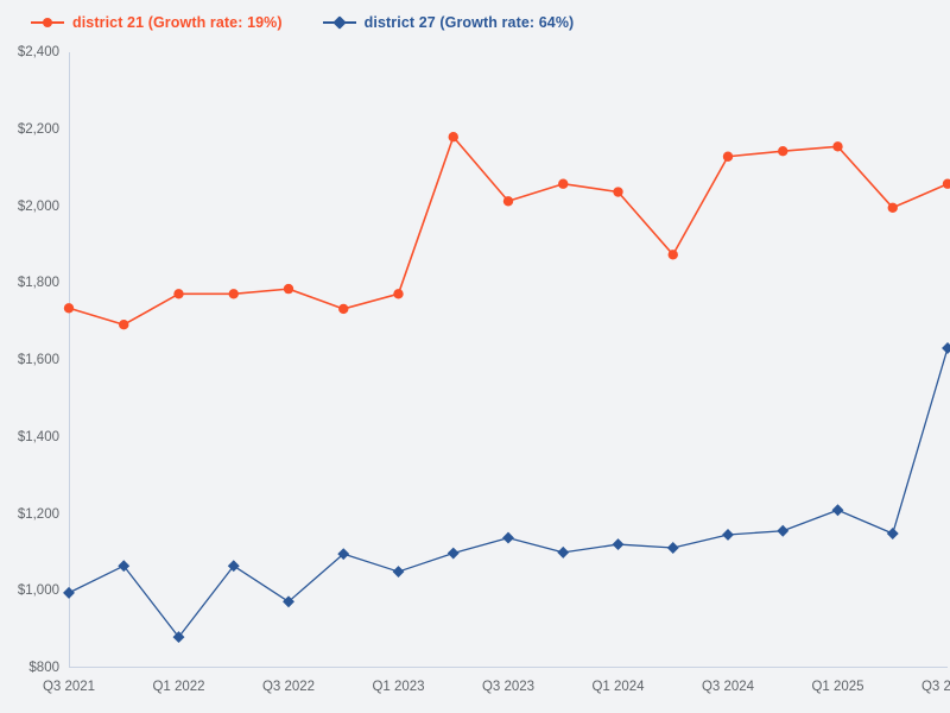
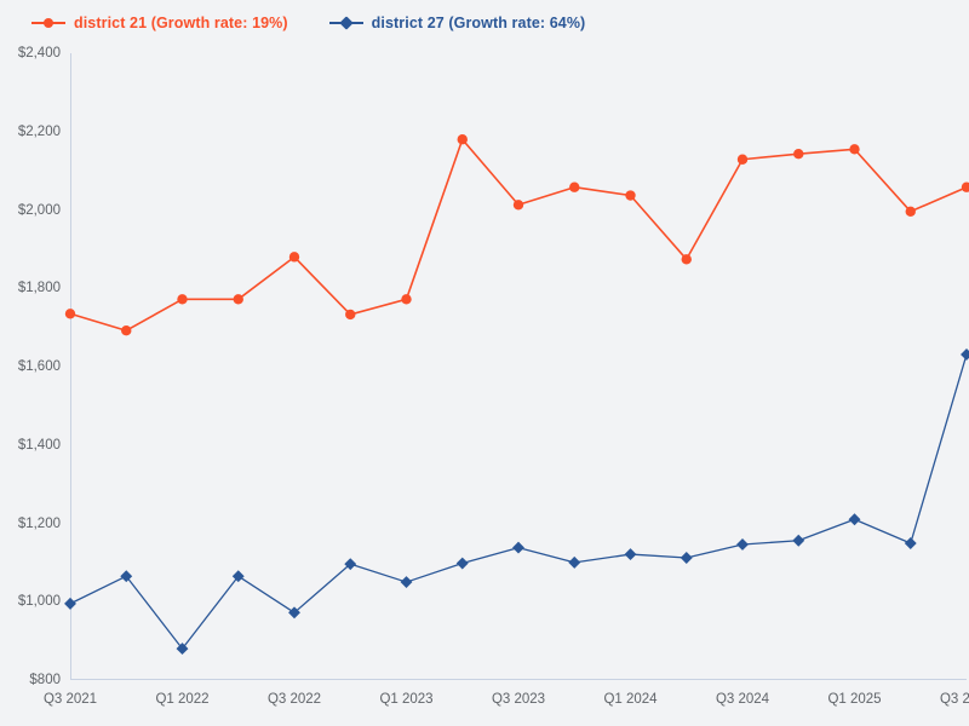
district 21 (Growth rate: 19%)/Q3 2022: $1780 -> $1880
